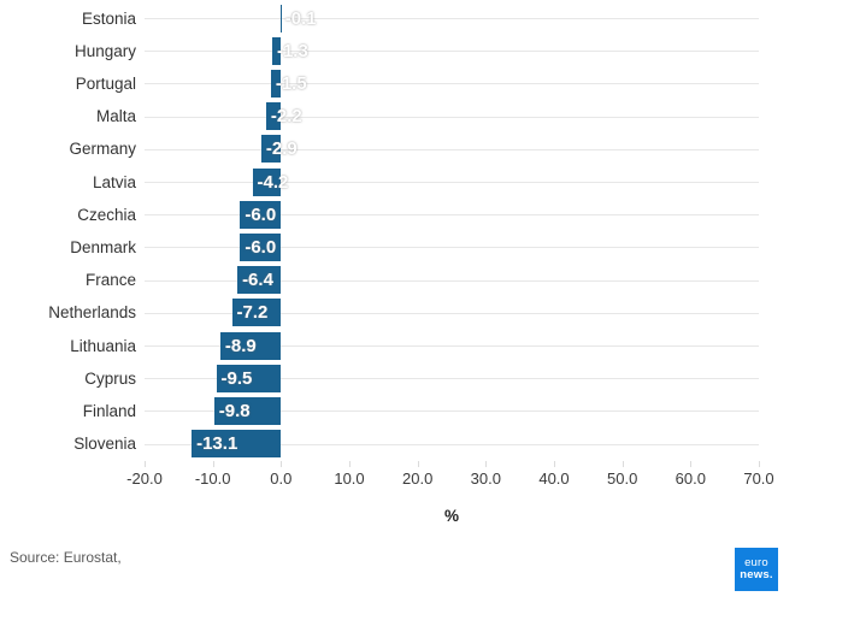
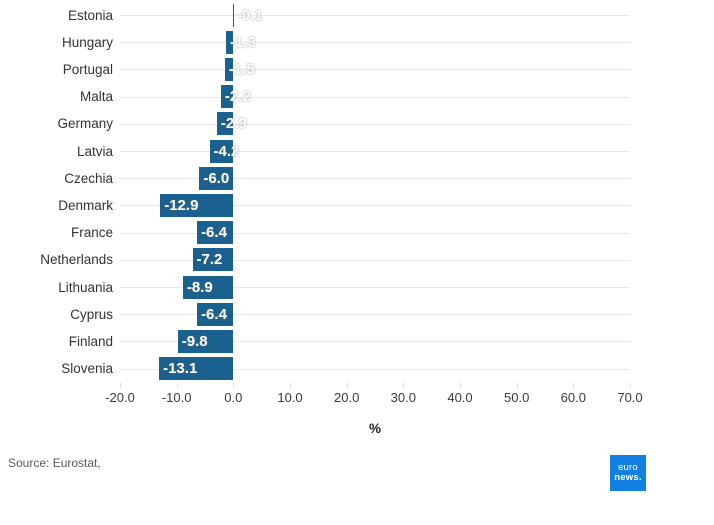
Denmark: -6.0 -> -12.9
Cyprus: -9.5 -> -6.4
